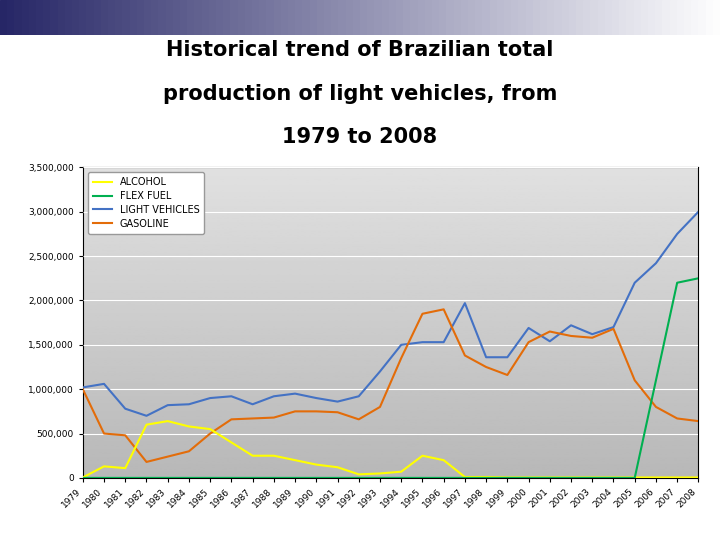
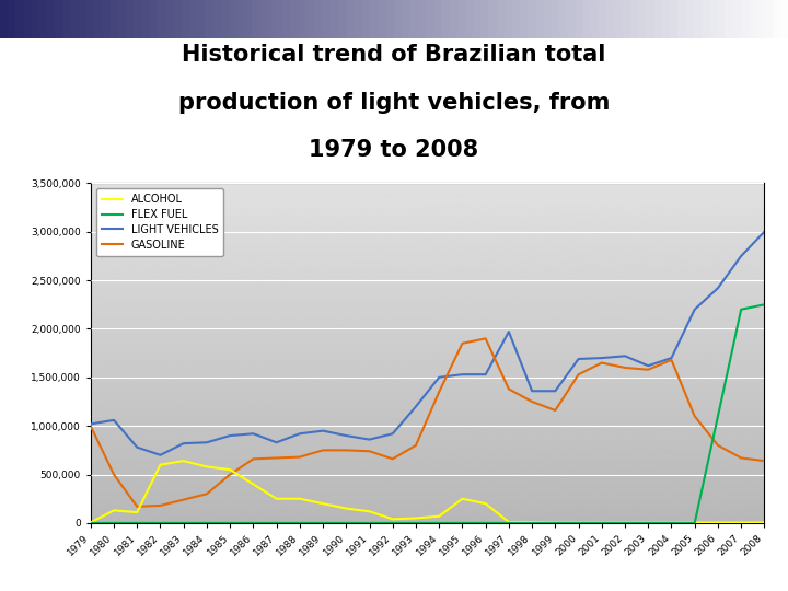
GASOLINE/1981: 480,000 -> 170,000
LIGHT VEHICLES/2001: 1,540,000 -> 1,700,000
